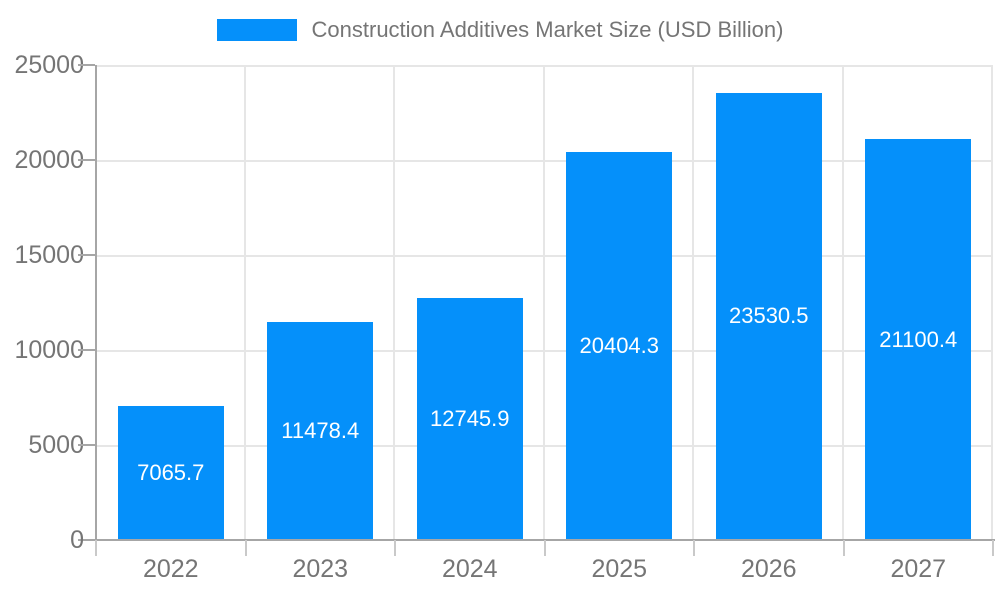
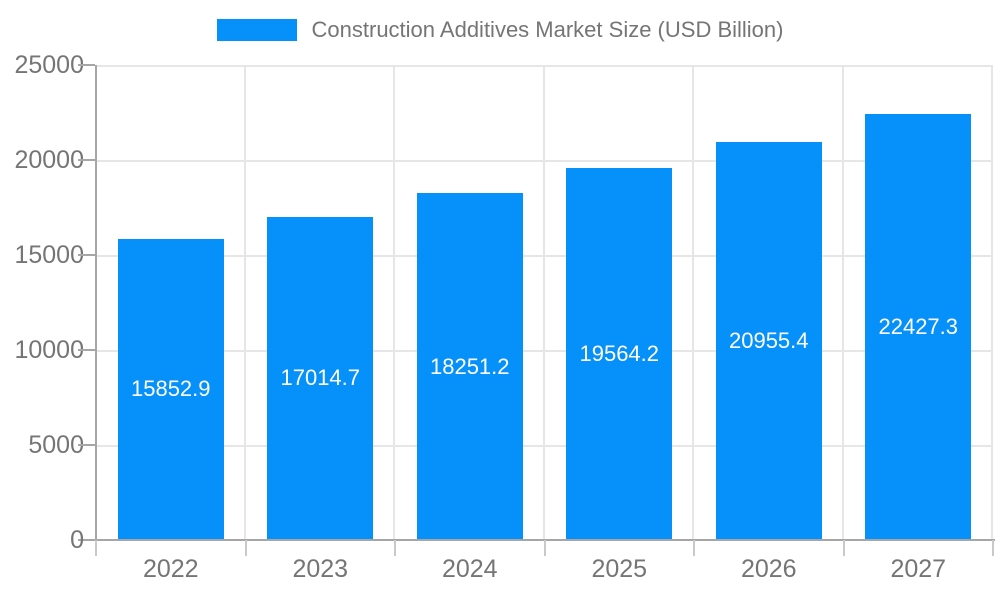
2022: 7065.7 -> 15852.9
2023: 11478.4 -> 17014.7
2024: 12745.9 -> 18251.2
2025: 20404.3 -> 19564.2
2026: 23530.5 -> 20955.4
2027: 21100.4 -> 22427.3
